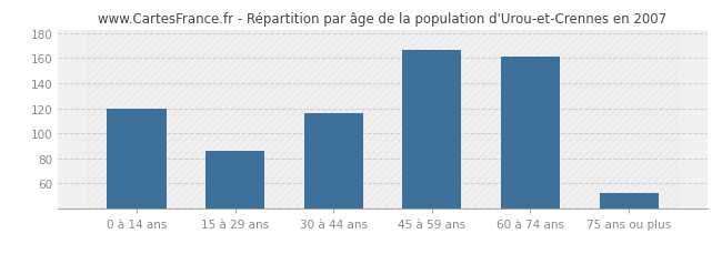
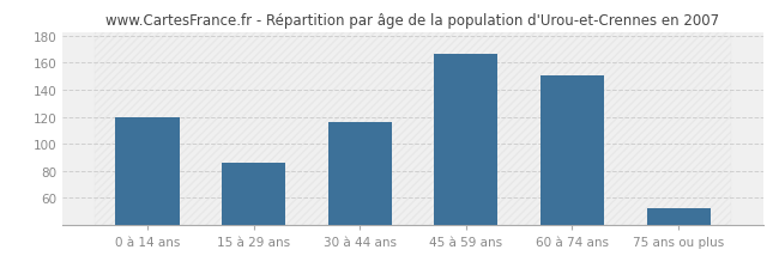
60 à 74 ans: 161 -> 151
